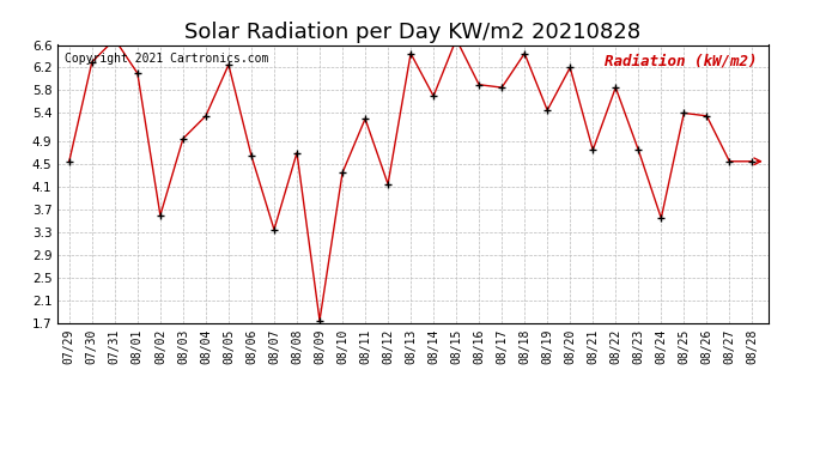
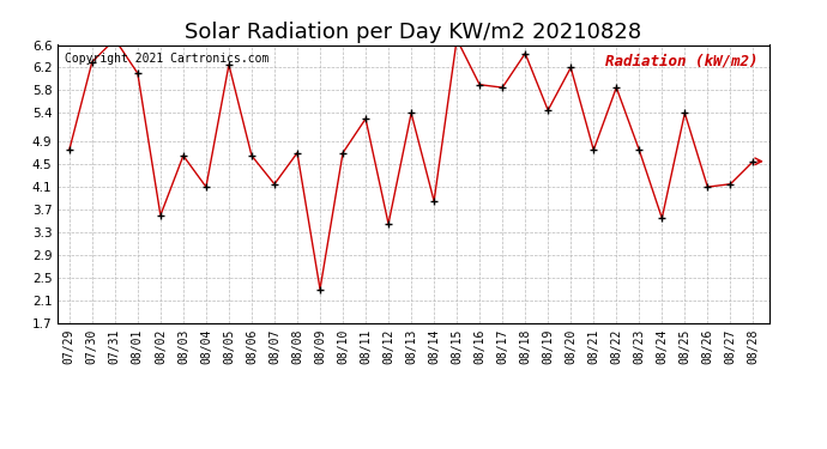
07/29: 4.55 -> 4.75
08/03: 4.95 -> 4.65
08/04: 5.35 -> 4.10
08/07: 3.35 -> 4.15
08/09: 1.75 -> 2.30
08/10: 4.35 -> 4.70
08/12: 4.15 -> 3.45
08/13: 6.45 -> 5.40
08/14: 5.70 -> 3.85
08/26: 5.35 -> 4.10
08/27: 4.55 -> 4.15
